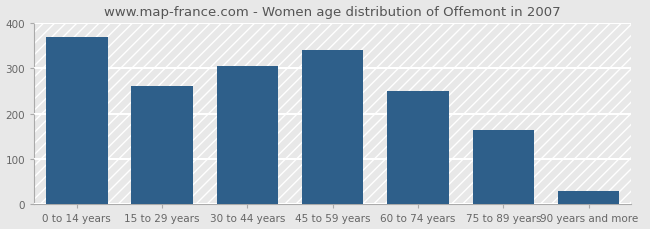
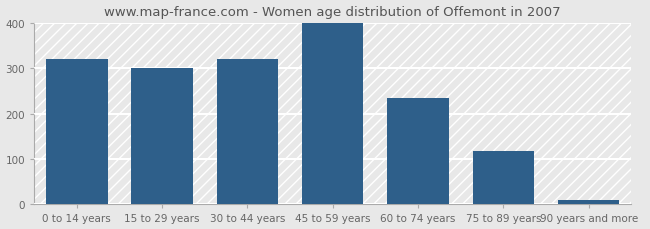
0 to 14 years: 370 -> 320
15 to 29 years: 260 -> 300
30 to 44 years: 305 -> 320
45 to 59 years: 340 -> 400
60 to 74 years: 250 -> 235
75 to 89 years: 165 -> 118
90 years and more: 30 -> 10
